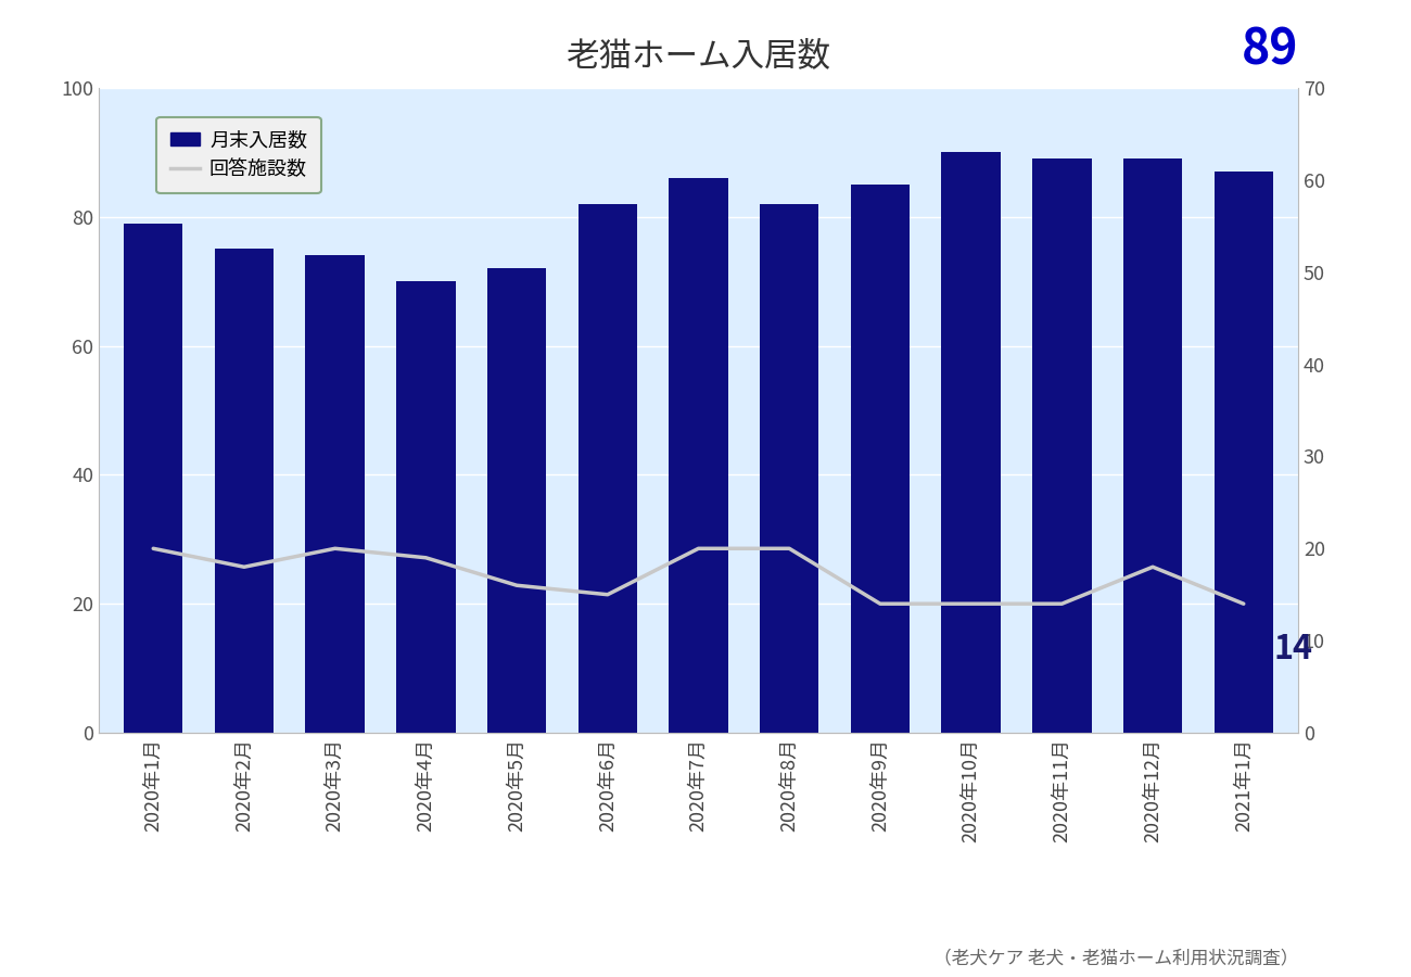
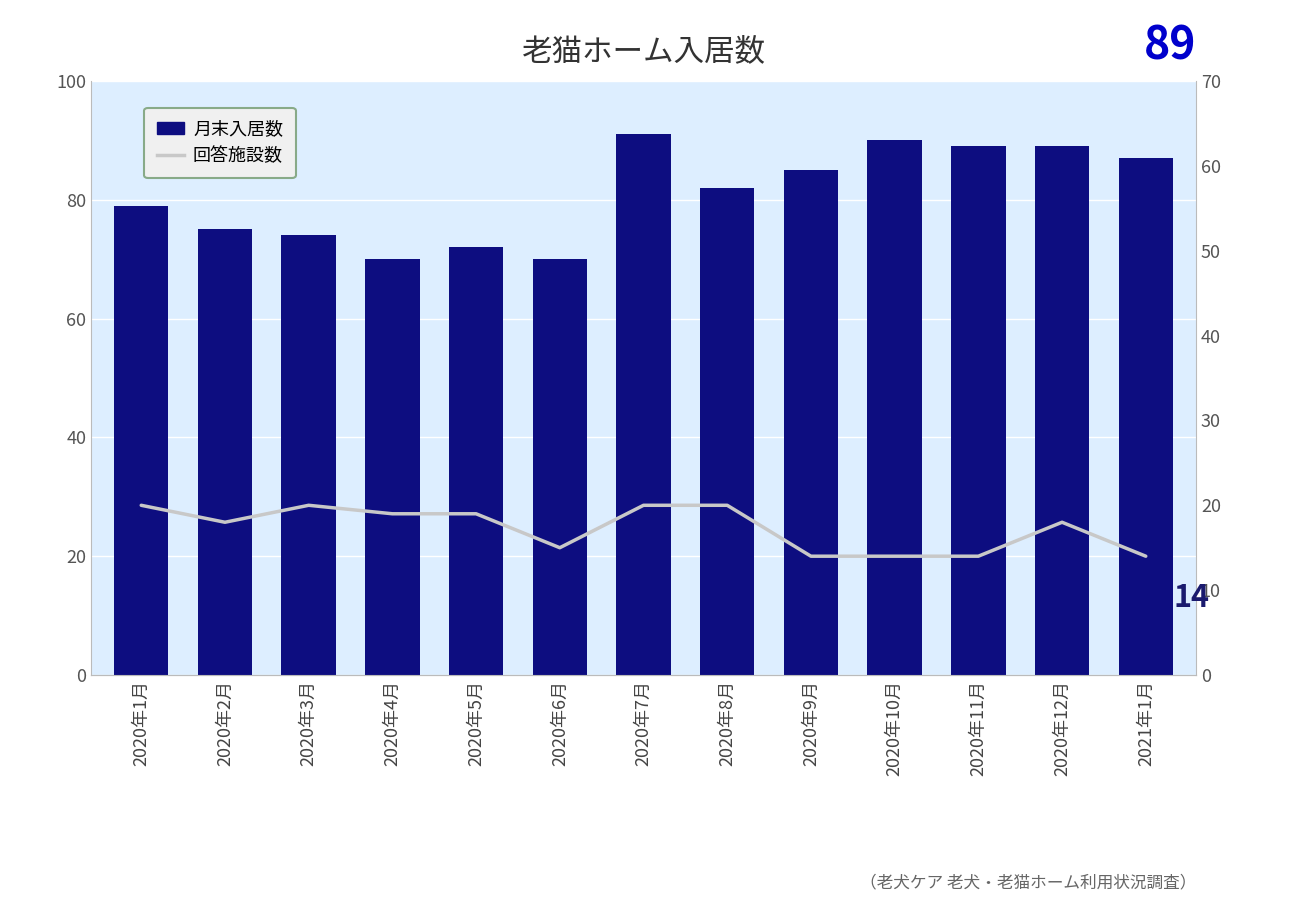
回答施設数/2020年5月: 16 -> 19
月末入居数/2020年6月: 82 -> 70
月末入居数/2020年7月: 86 -> 91
